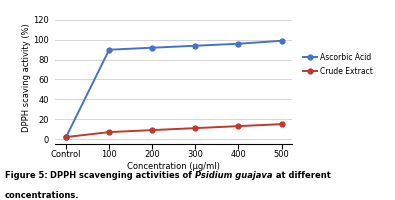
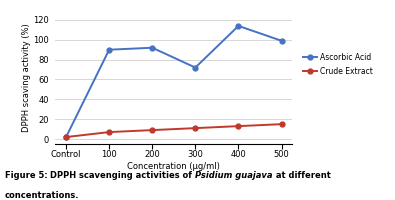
Ascorbic Acid/300: 94 -> 72
Ascorbic Acid/400: 96 -> 114
